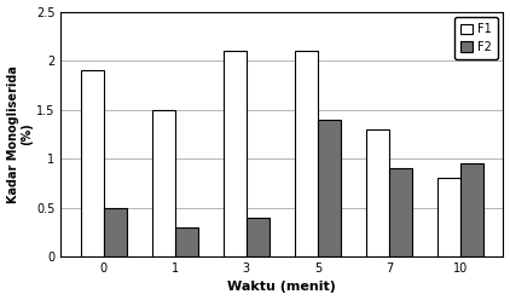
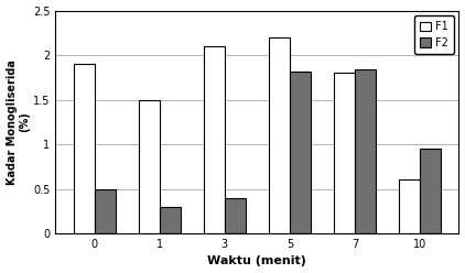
F1/5: 2.1 -> 2.2
F2/5: 1.40 -> 1.82
F1/7: 1.3 -> 1.8
F2/7: 0.90 -> 1.84
F1/10: 0.8 -> 0.6
